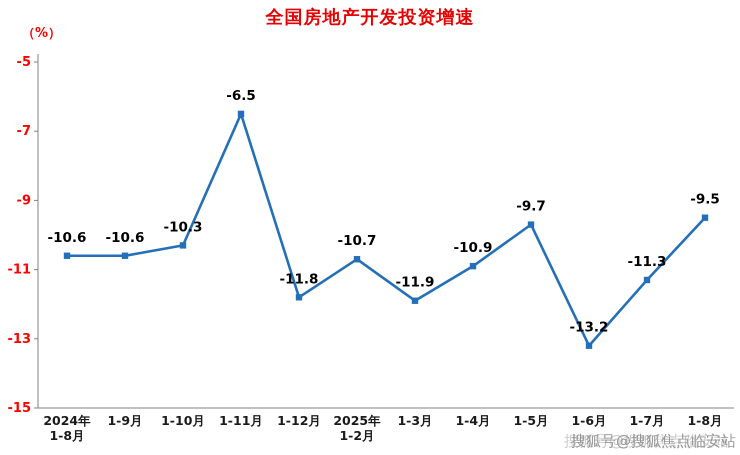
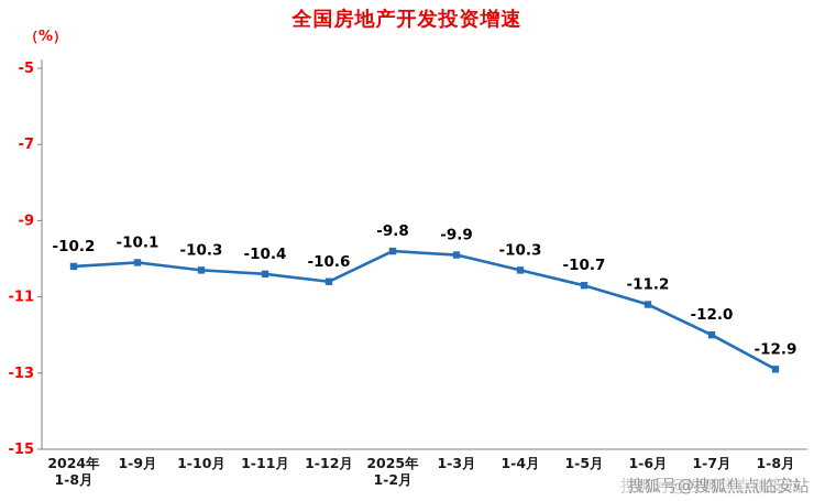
2024年 1-8月: -10.6 -> -10.2
1-9月: -10.6 -> -10.1
1-11月: -6.5 -> -10.4
1-12月: -11.8 -> -10.6
2025年 1-2月: -10.7 -> -9.8
1-3月: -11.9 -> -9.9
1-4月: -10.9 -> -10.3
1-5月: -9.7 -> -10.7
1-6月: -13.2 -> -11.2
1-7月: -11.3 -> -12.0
1-8月: -9.5 -> -12.9
